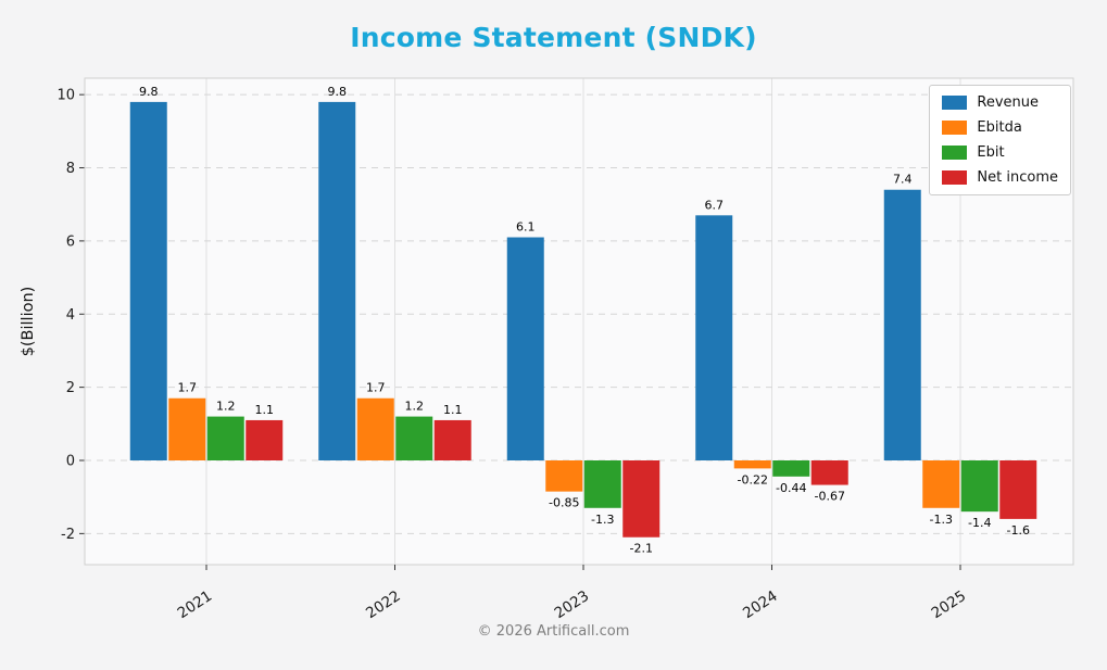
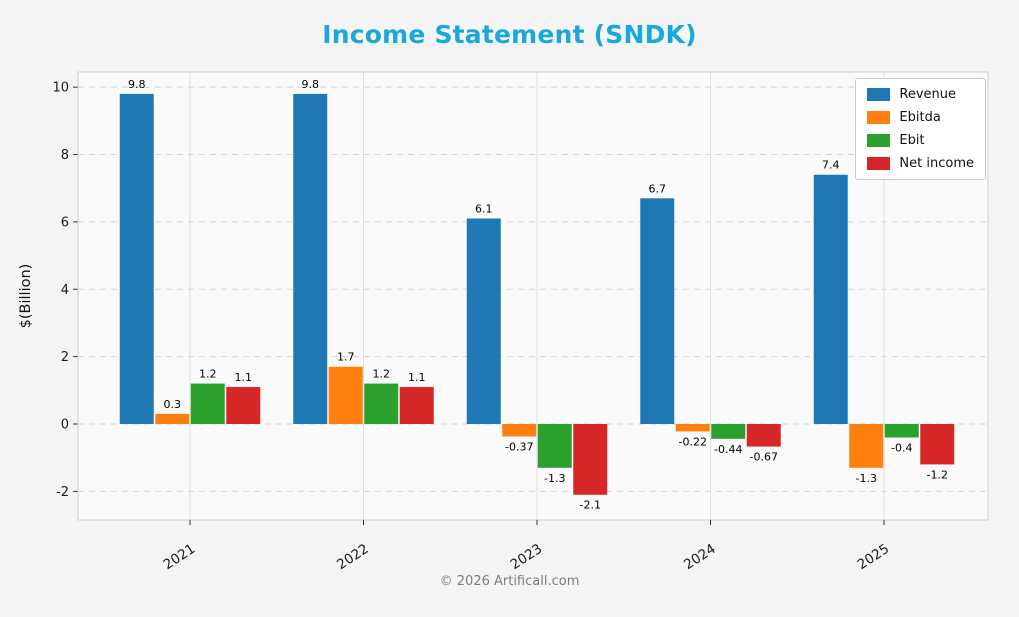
Ebitda/2021: 1.7 -> 0.3
Ebitda/2023: -0.85 -> -0.37
Ebit/2025: -1.4 -> -0.4
Net income/2025: -1.6 -> -1.2
